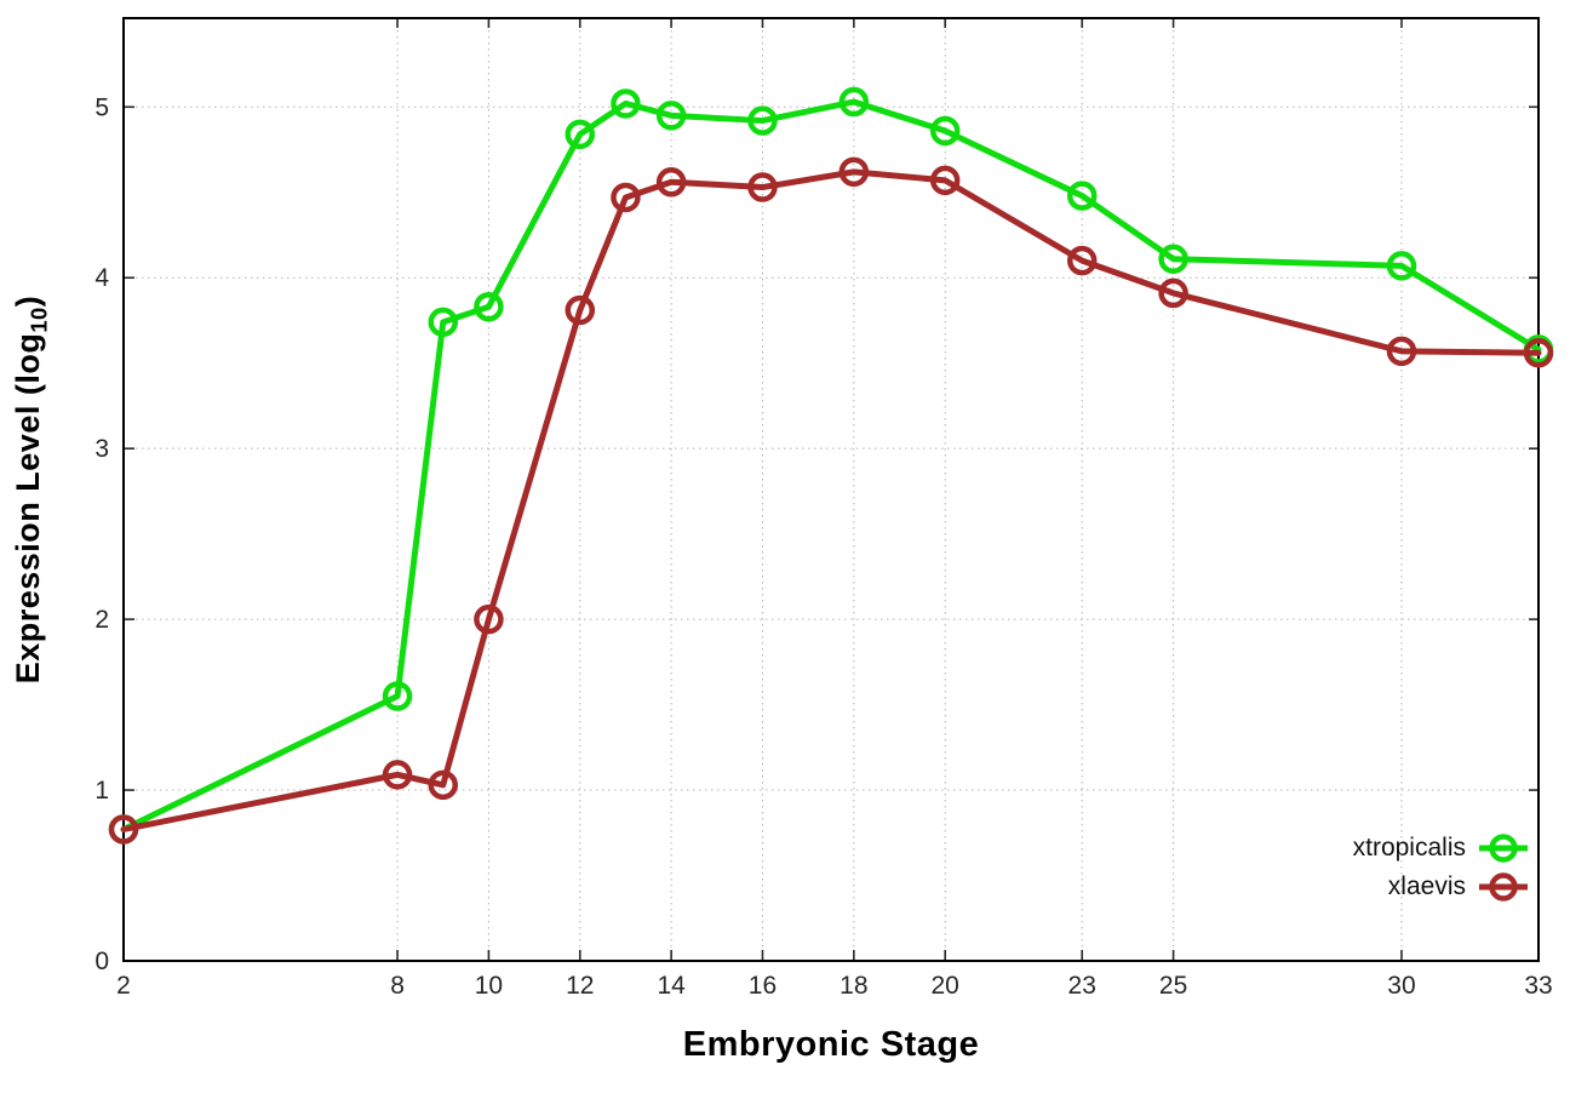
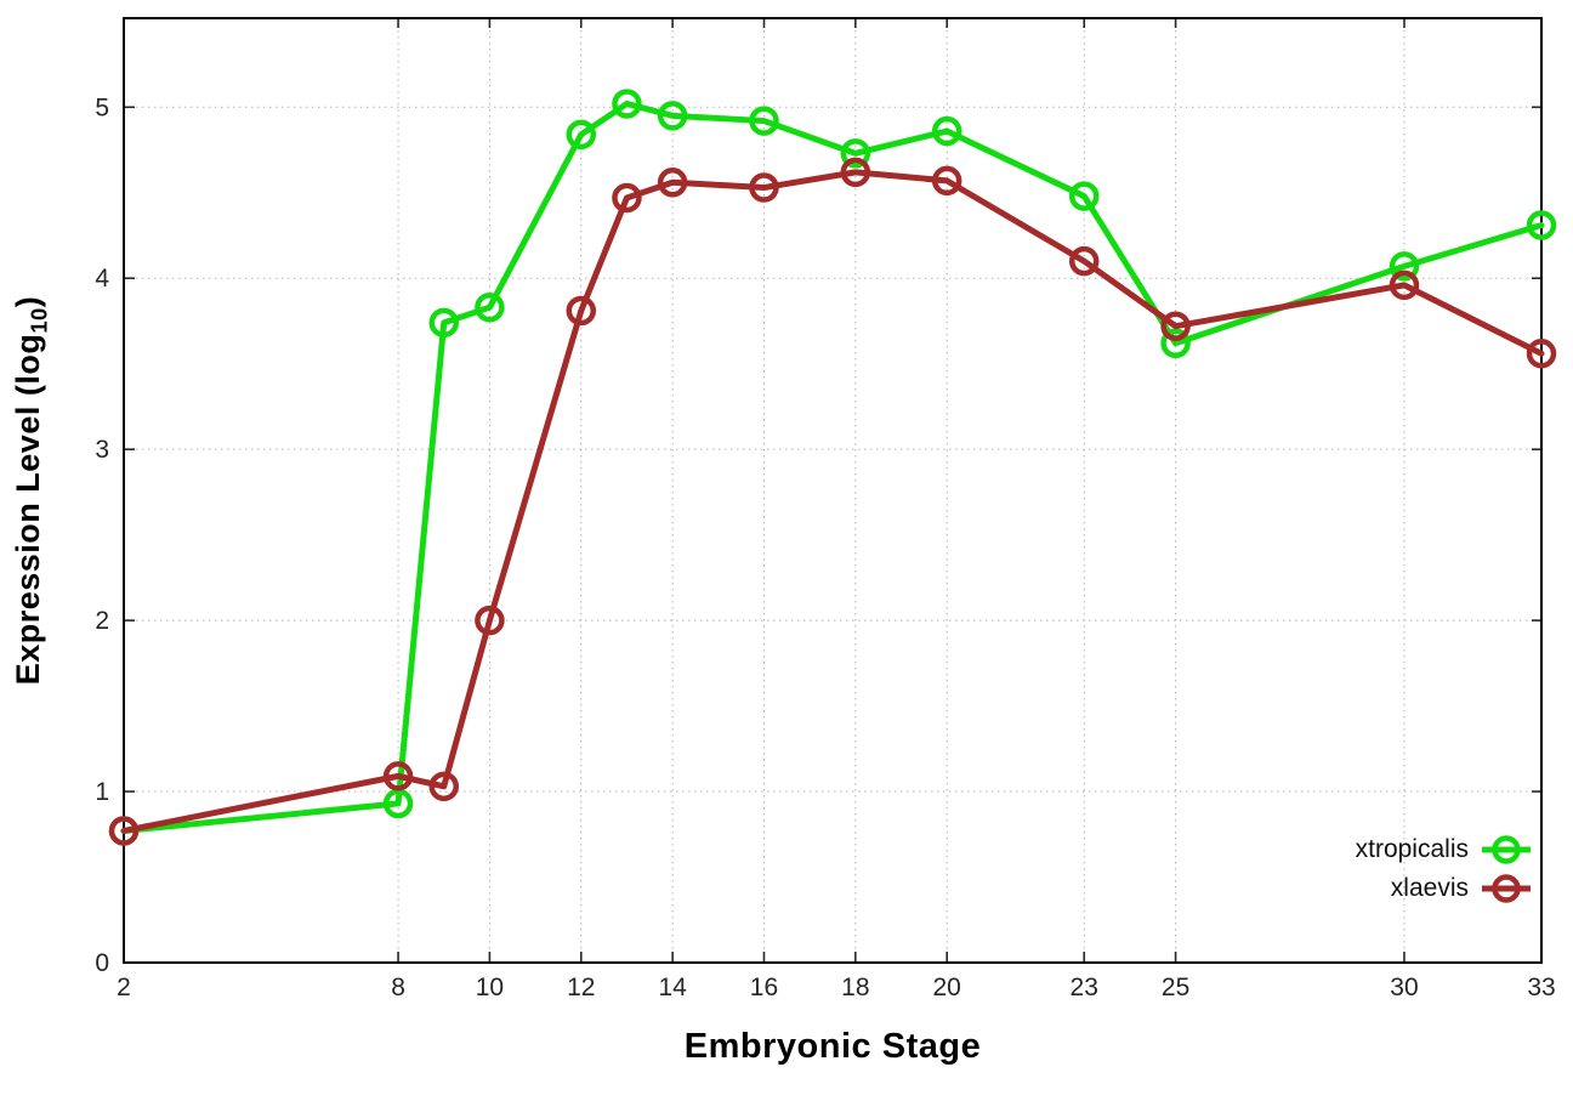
xtropicalis/8: 1.55 -> 0.93
xtropicalis/18: 5.03 -> 4.73
xtropicalis/25: 4.11 -> 3.62
xlaevis/25: 3.91 -> 3.72
xlaevis/30: 3.57 -> 3.96
xtropicalis/33: 3.58 -> 4.31
